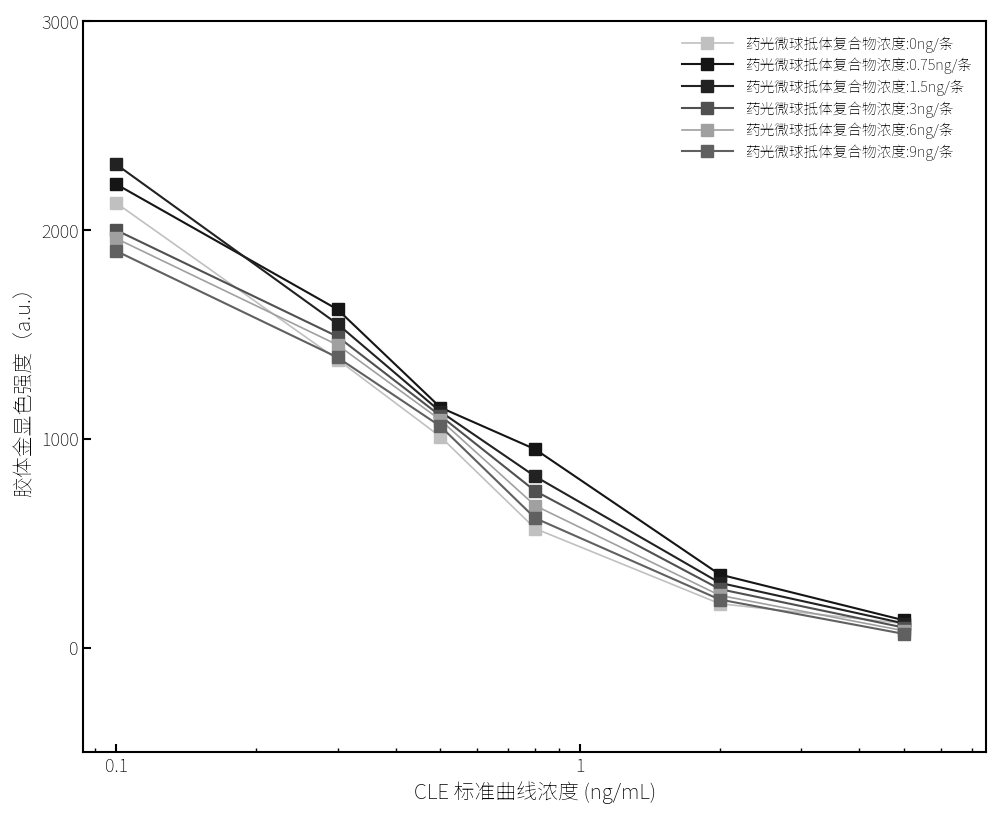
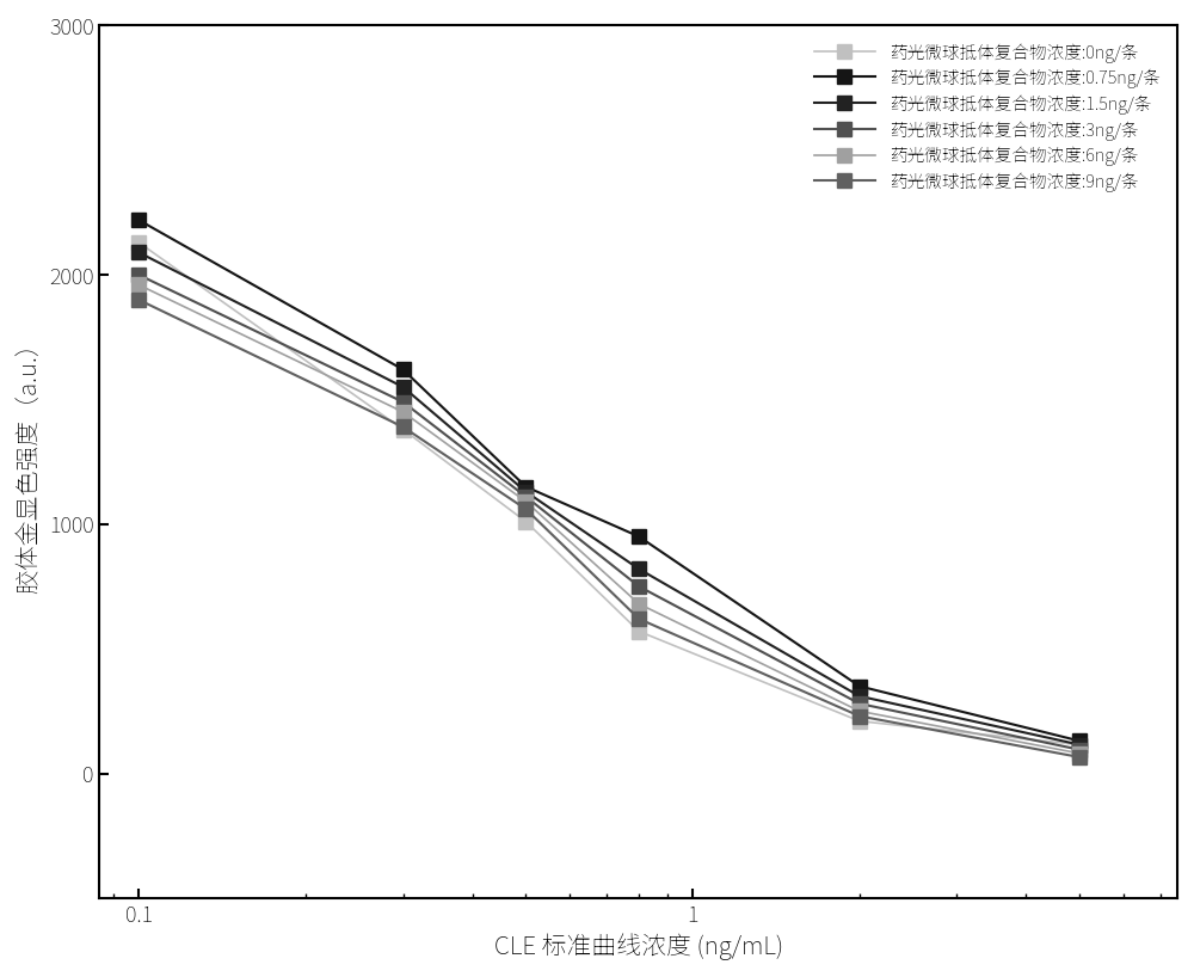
药光微球抵体复合物浓度:1.5ng/条/0.1: 2315 -> 2090
